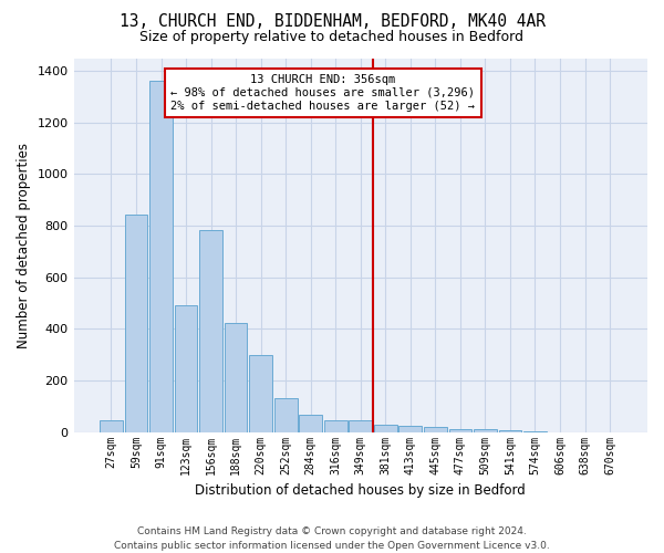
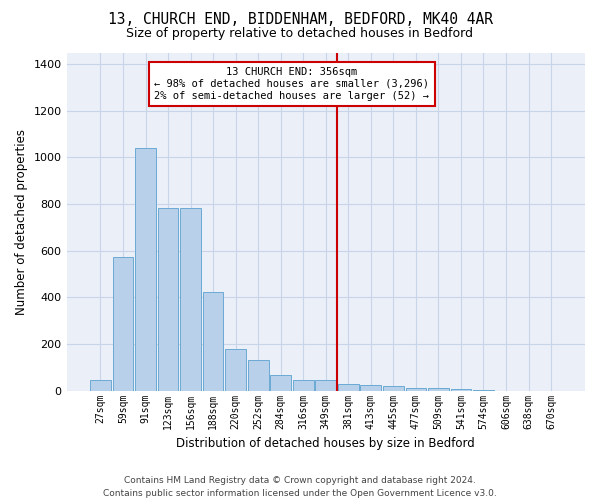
59sqm: 845 -> 575
91sqm: 1360 -> 1040
123sqm: 490 -> 785
220sqm: 300 -> 180
